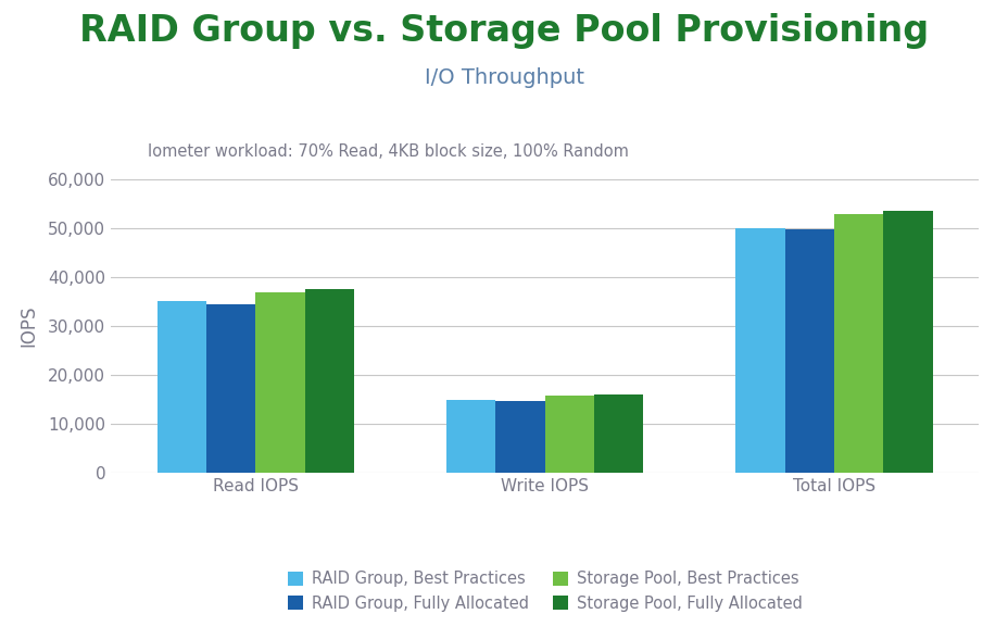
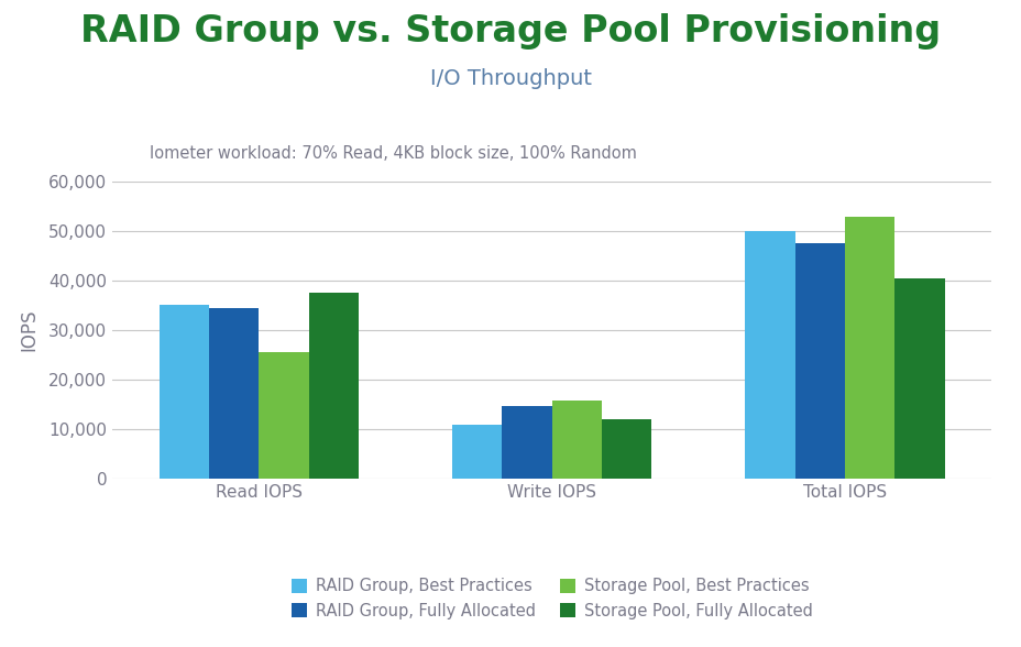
Storage Pool, Best Practices/Read IOPS: 36,800 -> 25,500
RAID Group, Best Practices/Write IOPS: 15,000 -> 11,000
Storage Pool, Fully Allocated/Write IOPS: 16,000 -> 12,000
RAID Group, Fully Allocated/Total IOPS: 49,700 -> 47,500
Storage Pool, Fully Allocated/Total IOPS: 53,500 -> 40,500
